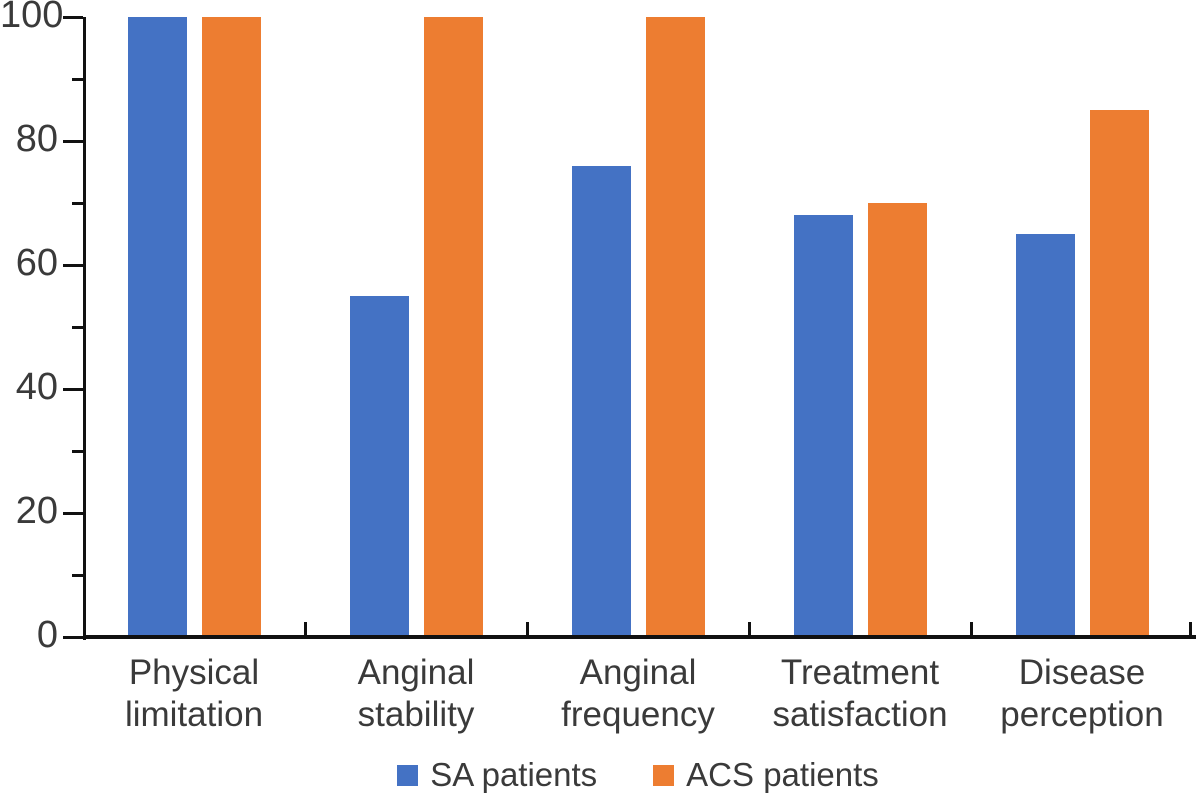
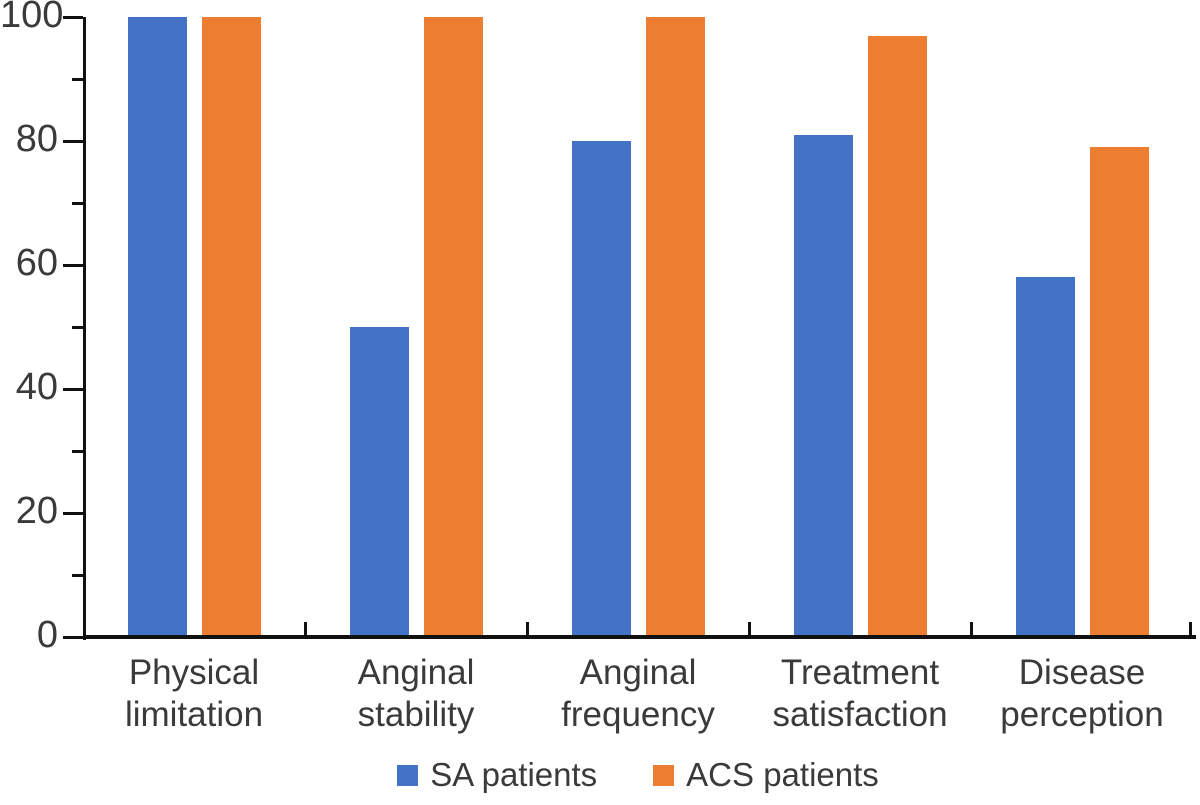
SA patients/Anginal stability: 55 -> 50
SA patients/Anginal frequency: 76 -> 80
SA patients/Treatment satisfaction: 68 -> 81
ACS patients/Treatment satisfaction: 70 -> 97
SA patients/Disease perception: 65 -> 58
ACS patients/Disease perception: 85 -> 79
